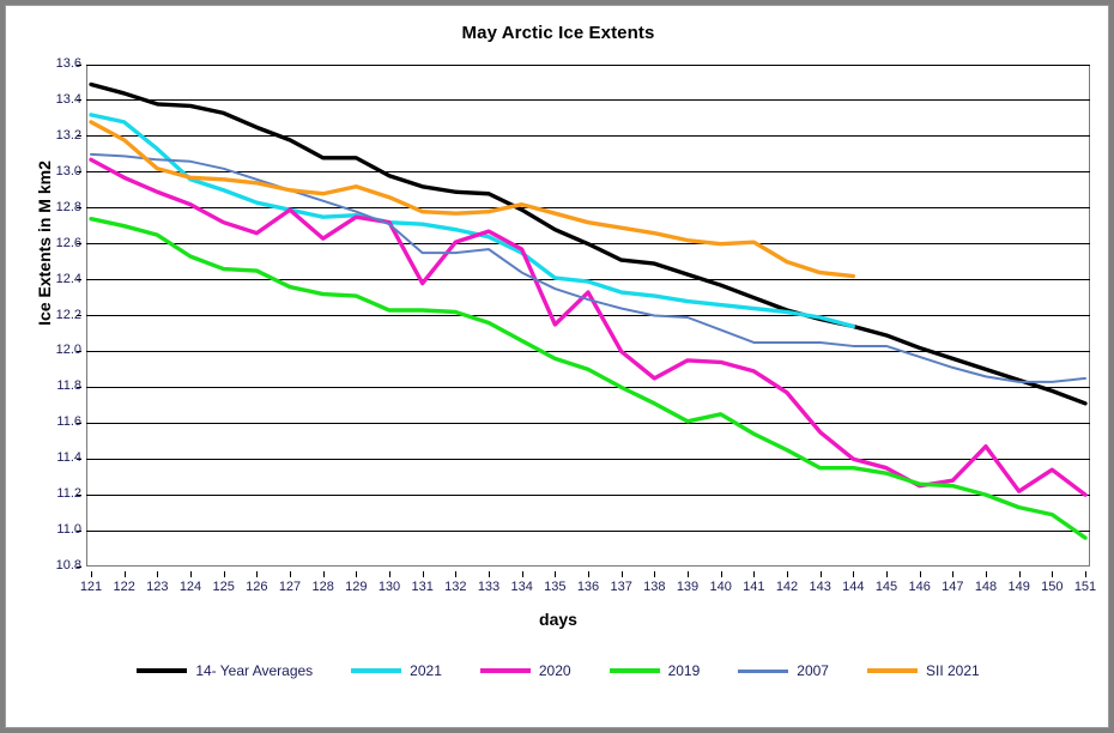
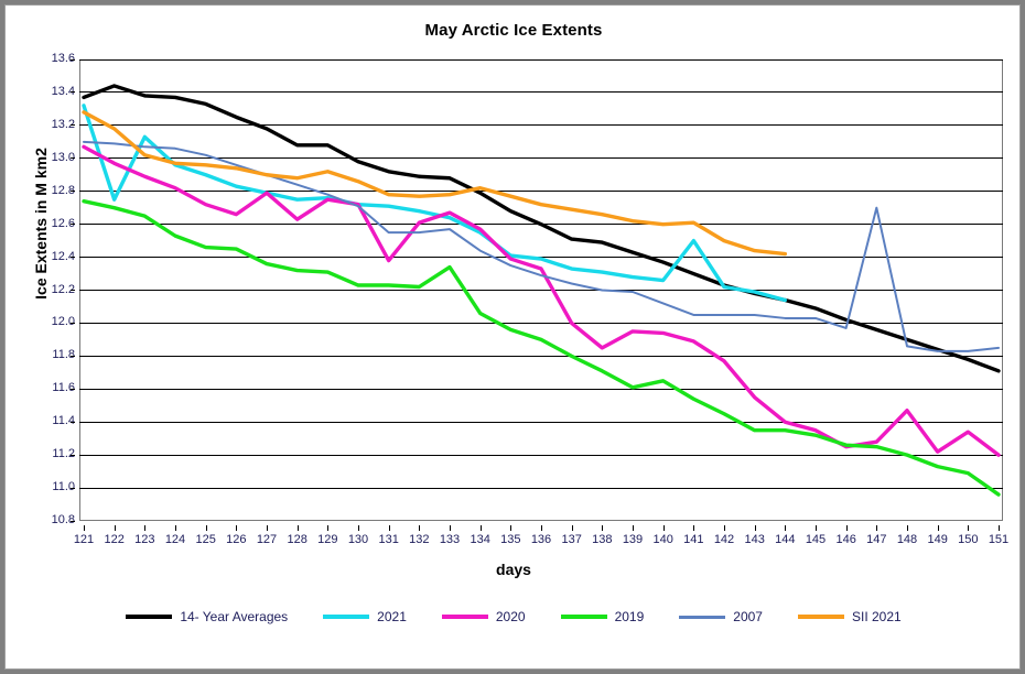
14- Year Averages/121: 13.49 -> 13.37
2021/122: 13.28 -> 12.75
2019/133: 12.16 -> 12.34
2020/135: 12.15 -> 12.39
2021/141: 12.24 -> 12.50
2007/147: 11.91 -> 12.70
